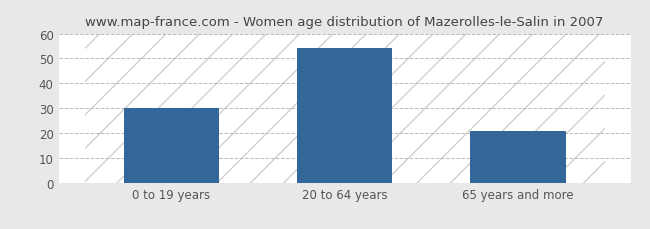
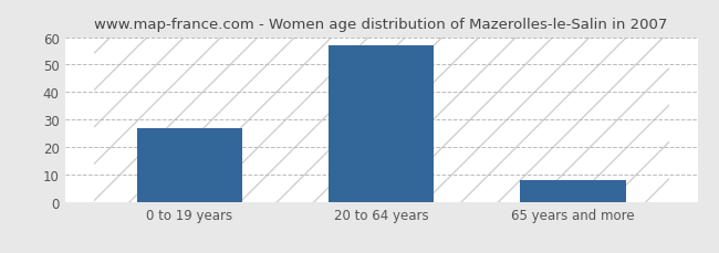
0 to 19 years: 30 -> 27
20 to 64 years: 54 -> 57
65 years and more: 21 -> 8
